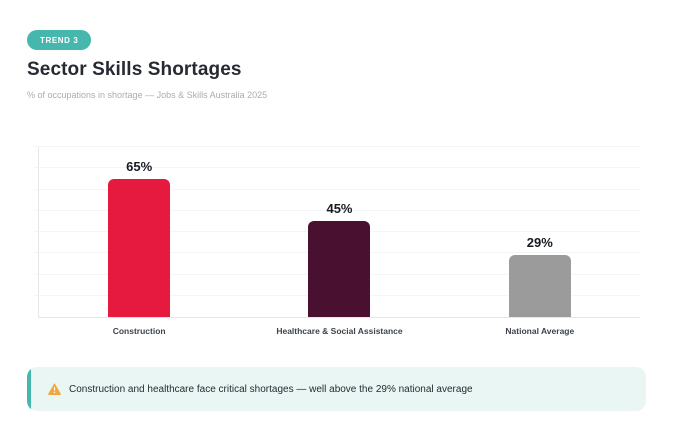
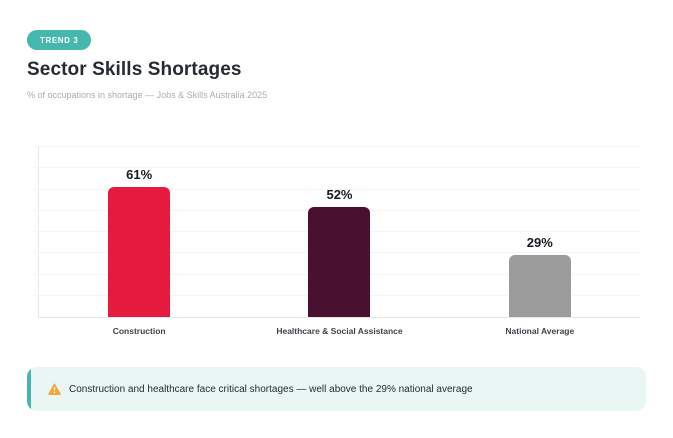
Construction: 65% -> 61%
Healthcare & Social Assistance: 45% -> 52%
